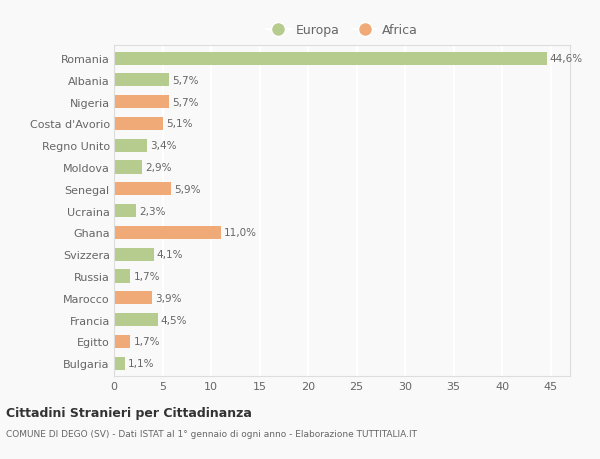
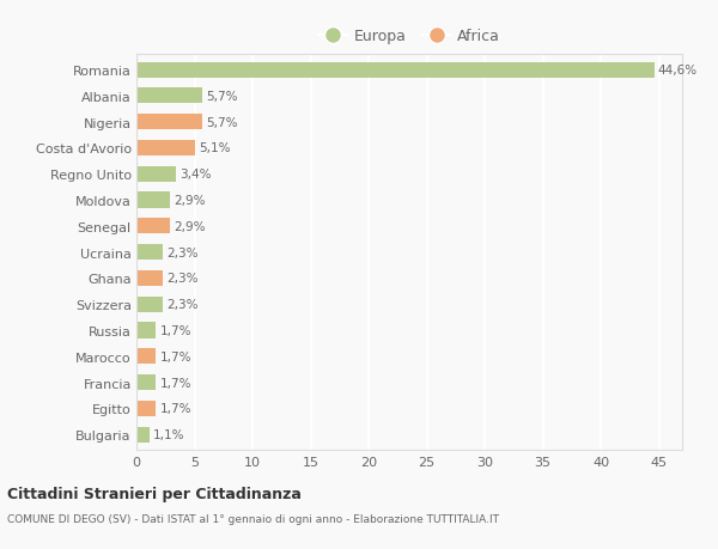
Senegal: 5,9% -> 2,9%
Ghana: 11,0% -> 2,3%
Svizzera: 4,1% -> 2,3%
Marocco: 3,9% -> 1,7%
Francia: 4,5% -> 1,7%
